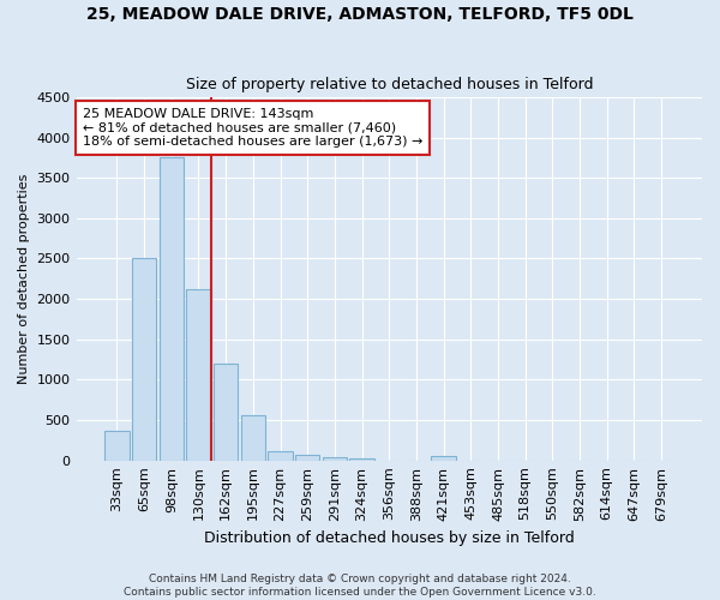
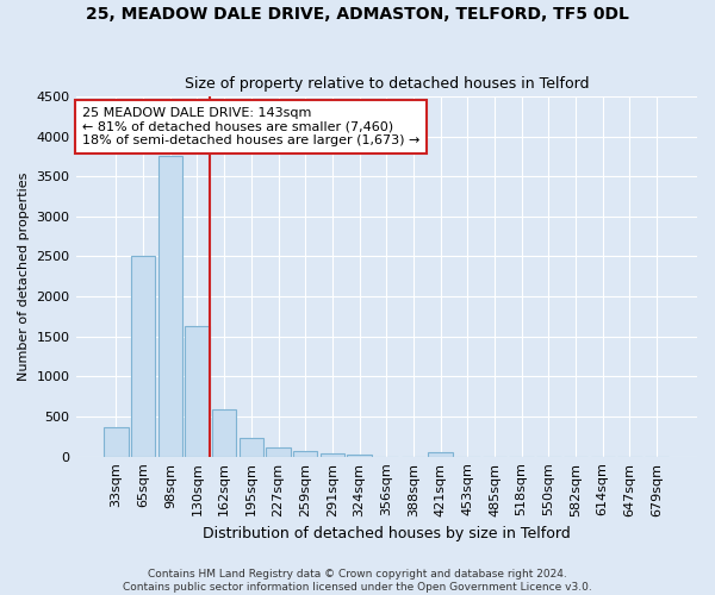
130sqm: 2120 -> 1630
162sqm: 1200 -> 590
195sqm: 560 -> 230
